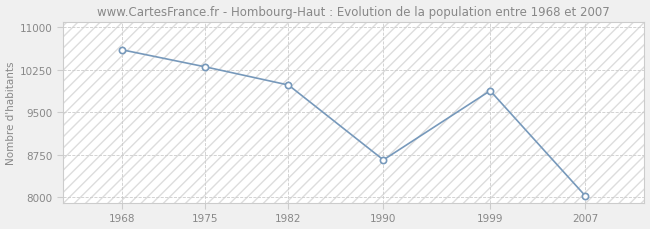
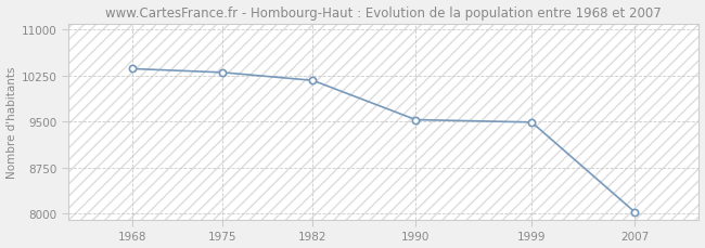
1968: 10600 -> 10360
1982: 9980 -> 10170
1990: 8660 -> 9530
1999: 9880 -> 9490
